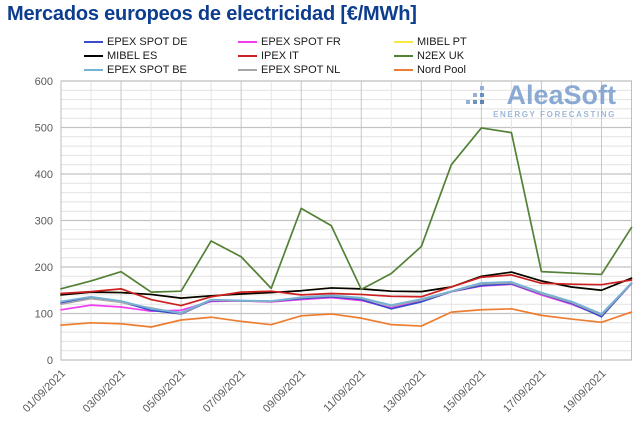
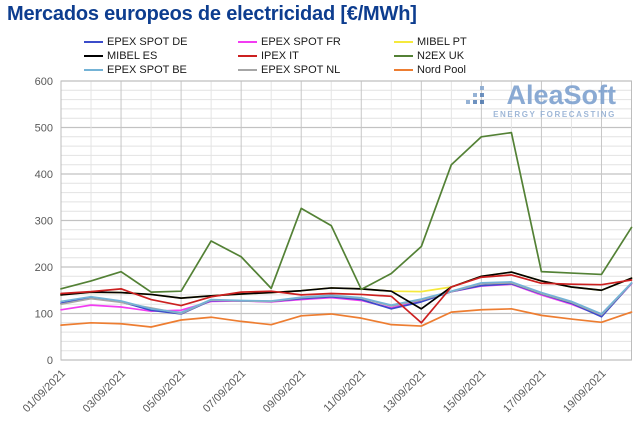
MIBEL ES/13/09/2021: 150 -> 110
IPEX IT/13/09/2021: 140 -> 80
N2EX UK/15/09/2021: 500 -> 480
